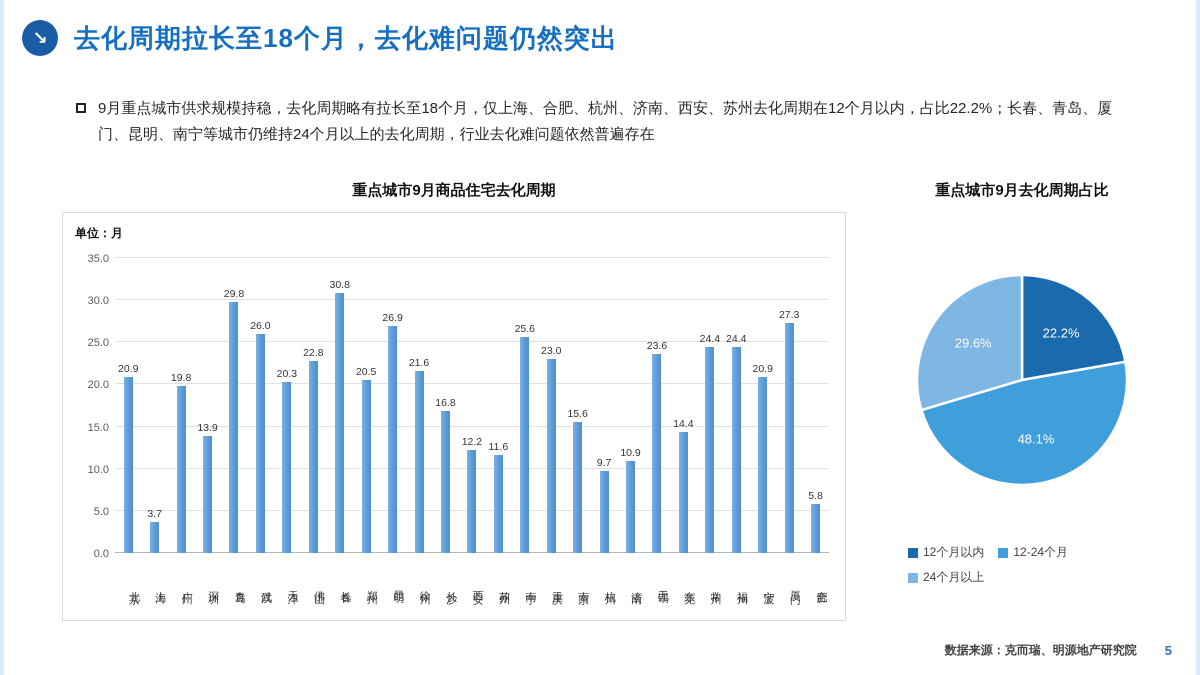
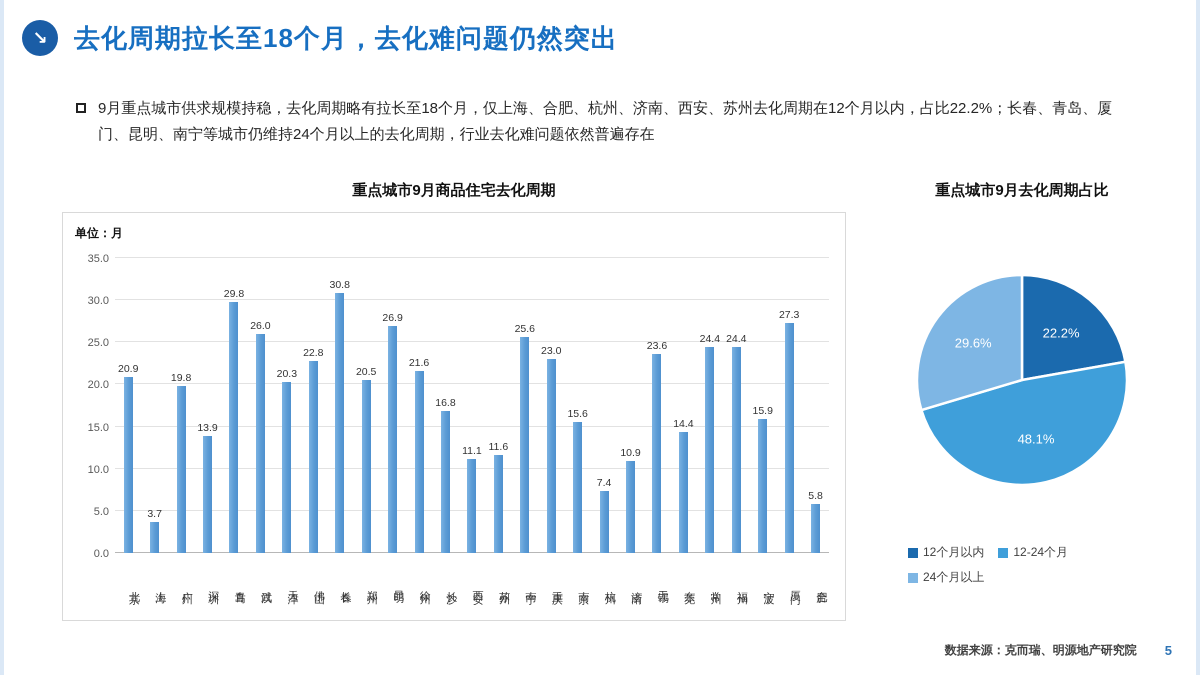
重点城市9月商品住宅去化周期/西安: 12.2 -> 11.1
重点城市9月商品住宅去化周期/杭州: 9.7 -> 7.4
重点城市9月商品住宅去化周期/宁波: 20.9 -> 15.9
